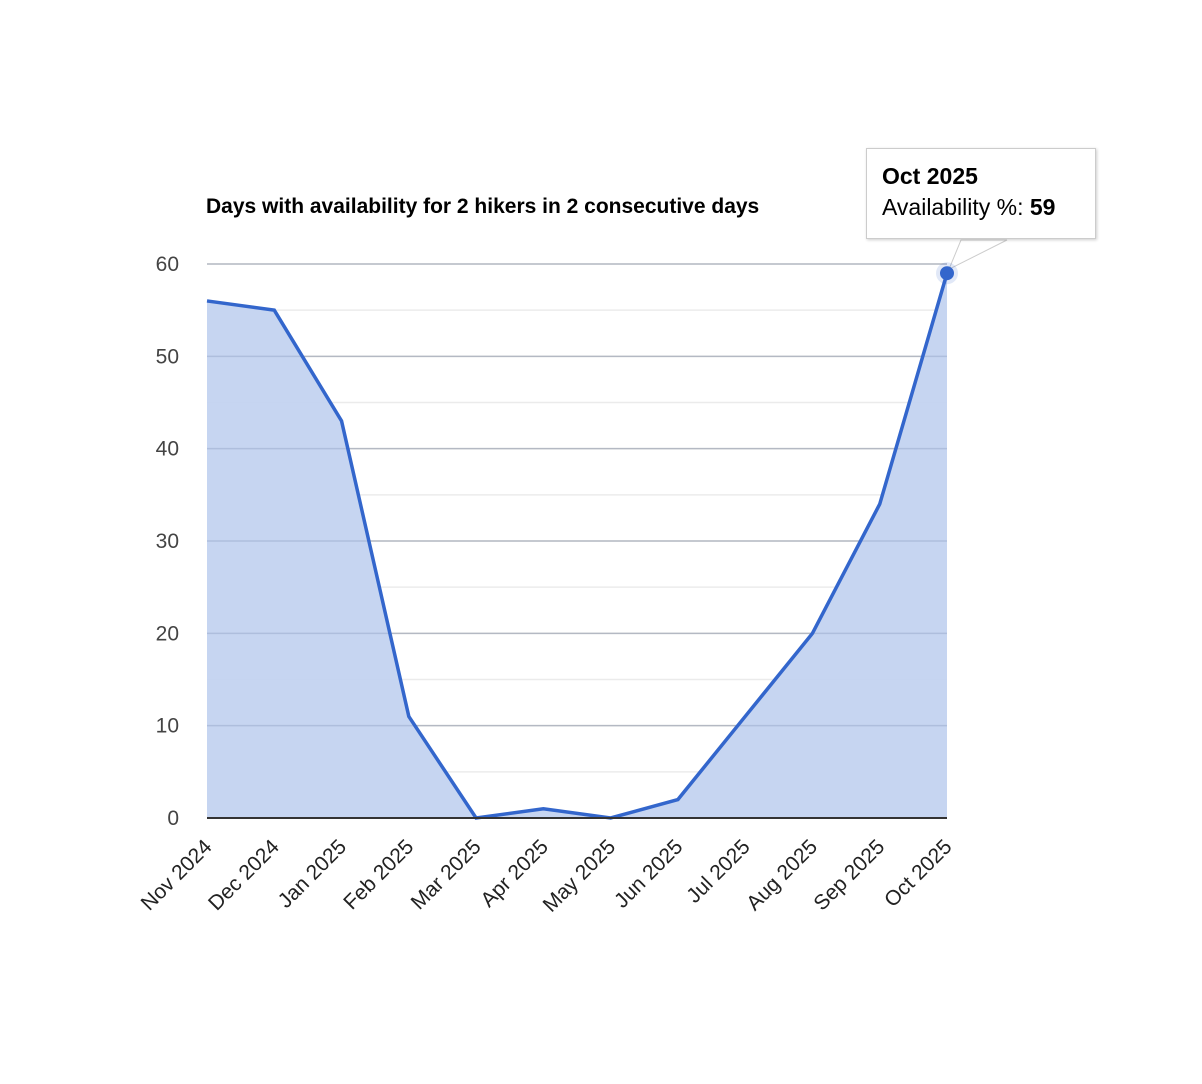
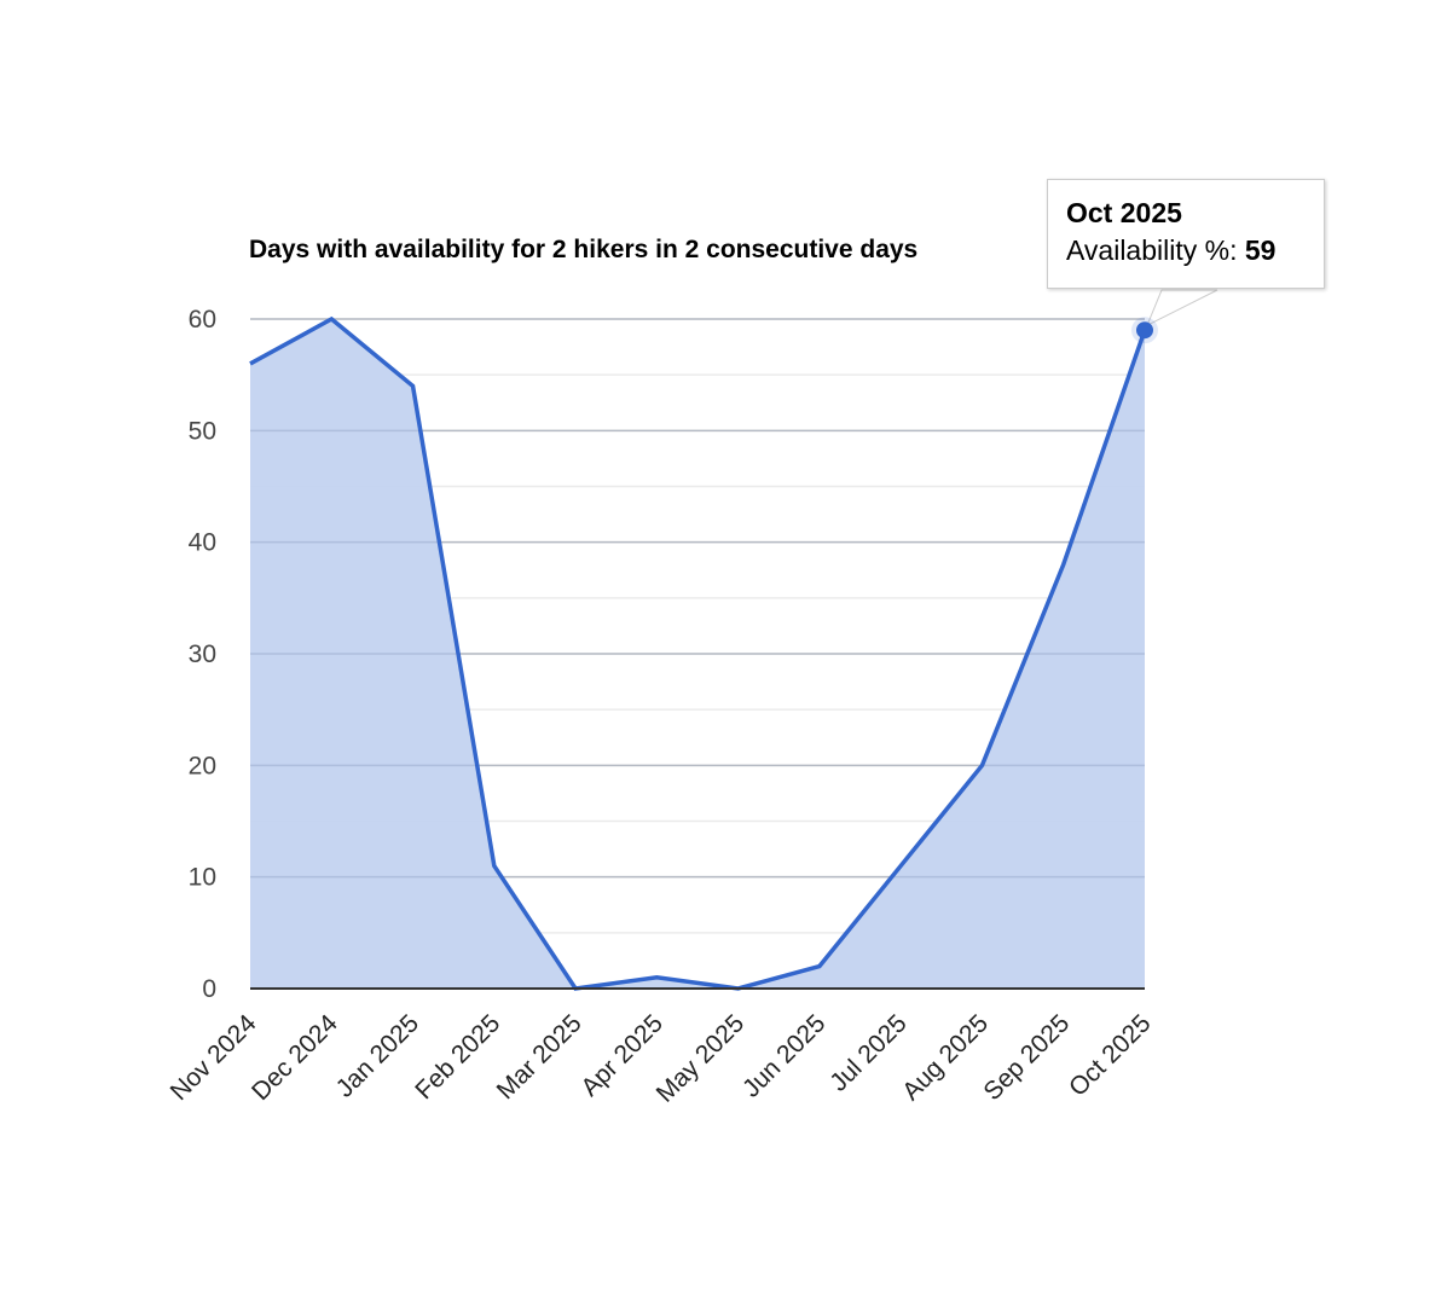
Dec 2024: 55 -> 60
Jan 2025: 43 -> 54
Sep 2025: 34 -> 38
